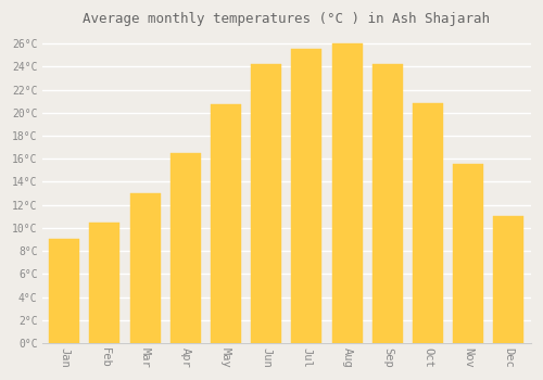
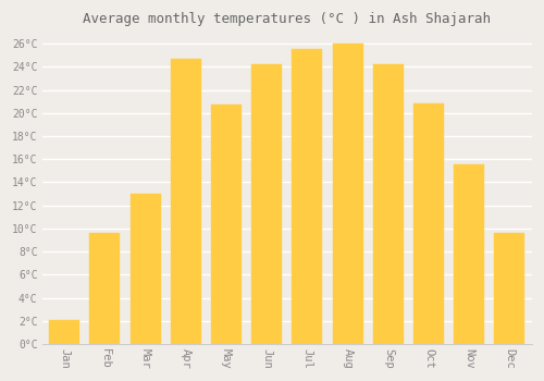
Jan: 9.0°C -> 2.1°C
Feb: 10.5°C -> 9.6°C
Apr: 16.5°C -> 24.7°C
Dec: 11.0°C -> 9.6°C
